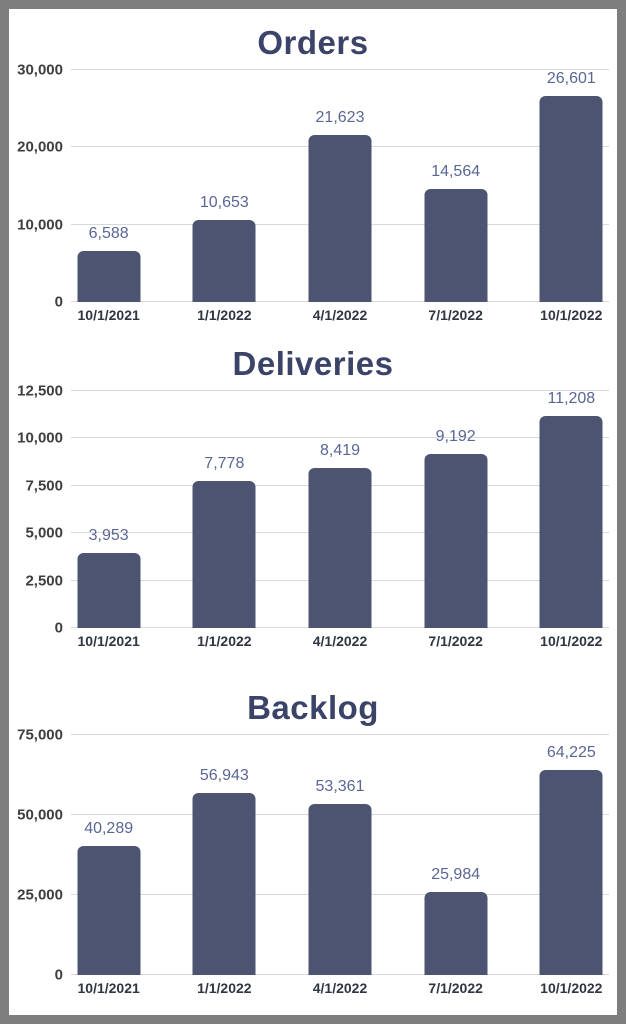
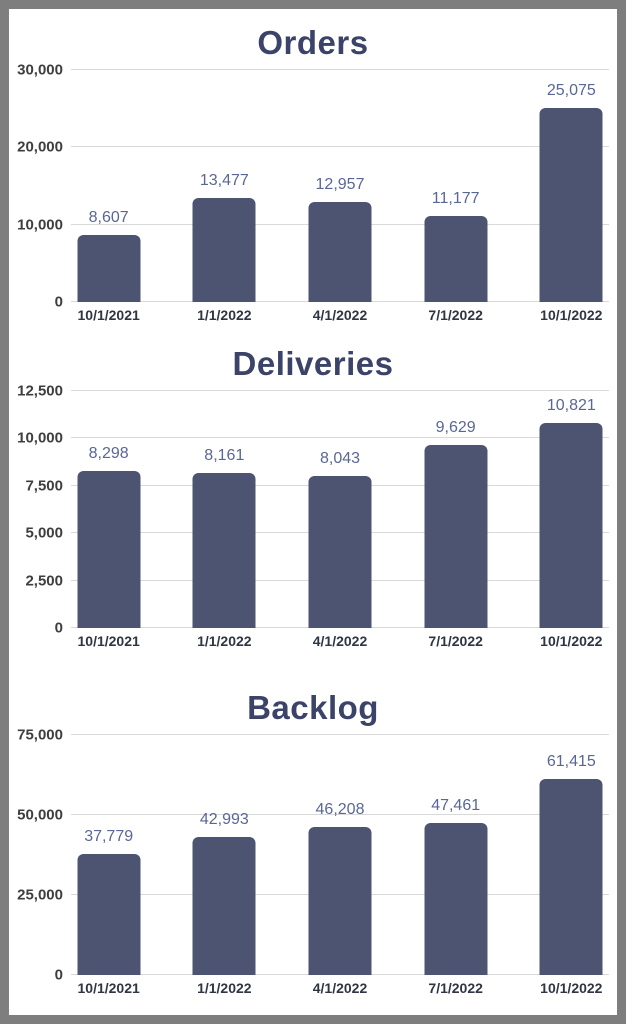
Orders/10/1/2021: 6,588 -> 8,607
Orders/1/1/2022: 10,653 -> 13,477
Orders/4/1/2022: 21,623 -> 12,957
Orders/7/1/2022: 14,564 -> 11,177
Orders/10/1/2022: 26,601 -> 25,075
Deliveries/10/1/2021: 3,953 -> 8,298
Deliveries/1/1/2022: 7,778 -> 8,161
Deliveries/4/1/2022: 8,419 -> 8,043
Deliveries/7/1/2022: 9,192 -> 9,629
Deliveries/10/1/2022: 11,208 -> 10,821
Backlog/10/1/2021: 40,289 -> 37,779
Backlog/1/1/2022: 56,943 -> 42,993
Backlog/4/1/2022: 53,361 -> 46,208
Backlog/7/1/2022: 25,984 -> 47,461
Backlog/10/1/2022: 64,225 -> 61,415
